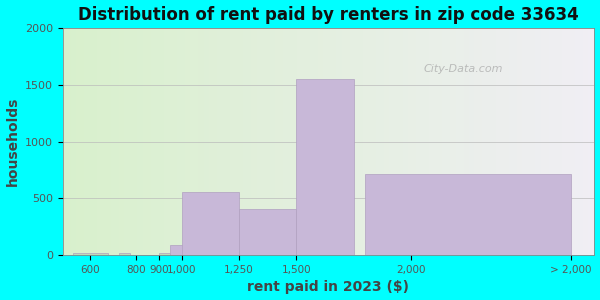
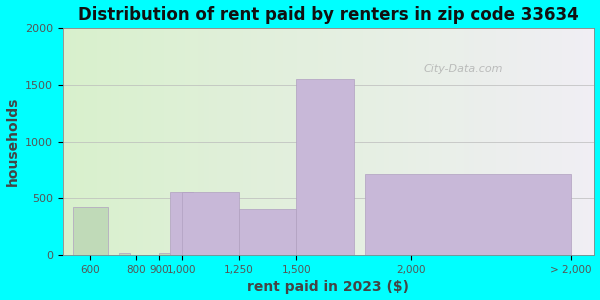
600: 20 -> 420
1,000: 90 -> 560
